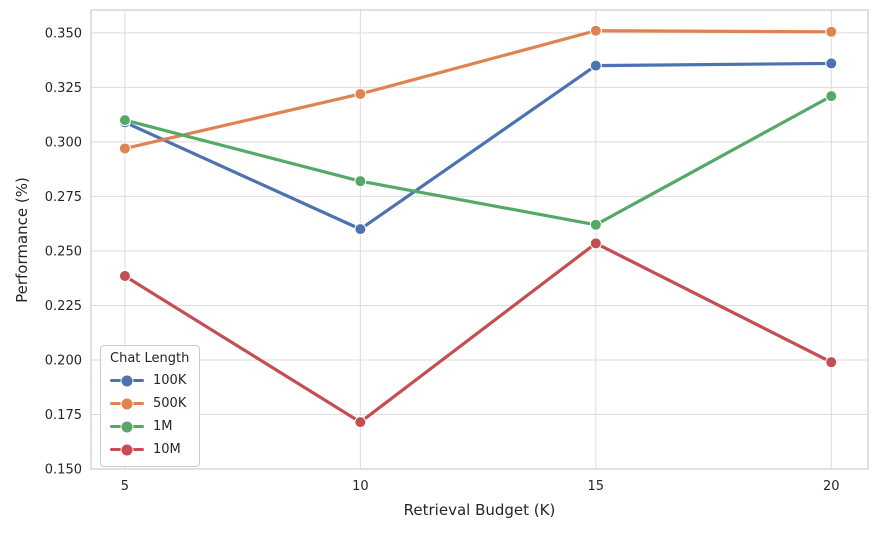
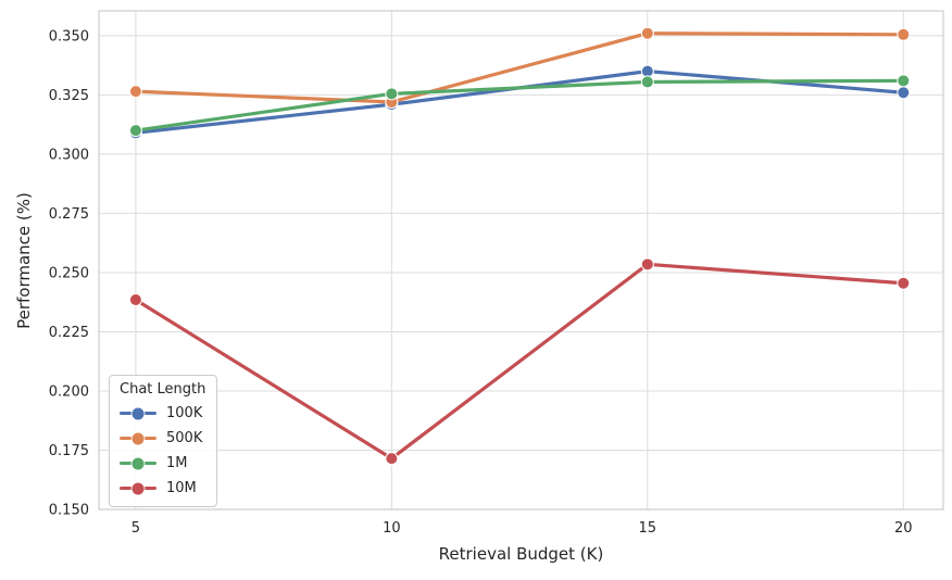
500K/5: 0.297 -> 0.327
100K/10: 0.260 -> 0.321
1M/10: 0.282 -> 0.326
1M/15: 0.262 -> 0.331
100K/20: 0.336 -> 0.326
1M/20: 0.321 -> 0.331
10M/20: 0.199 -> 0.245
